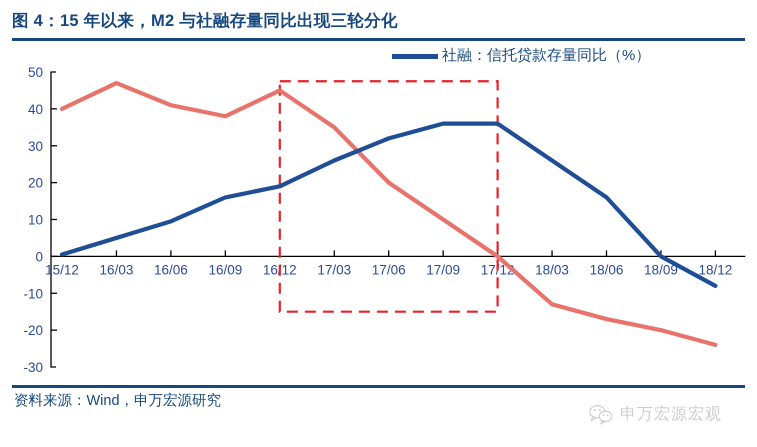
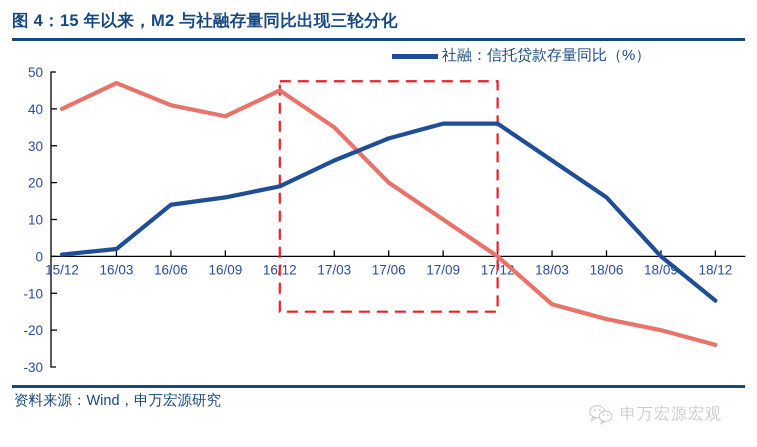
社融：信托贷款存量同比（%）/16/03: 5 -> 2
社融：信托贷款存量同比（%）/16/06: 10 -> 14
社融：信托贷款存量同比（%）/18/12: -8 -> -12
